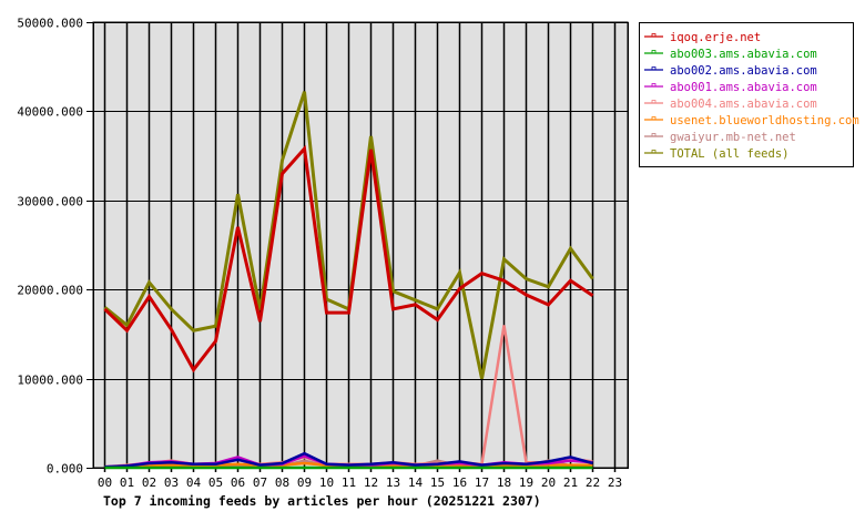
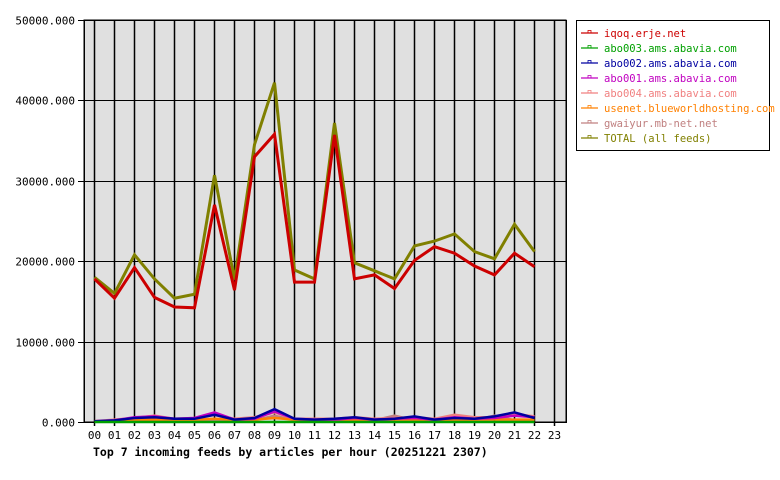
iqoq.erje.net/04: 11000 -> 14000
TOTAL (all feeds)/17: 10000 -> 22000
abo004.ams.abavia.com/18: 16000 -> 1000
